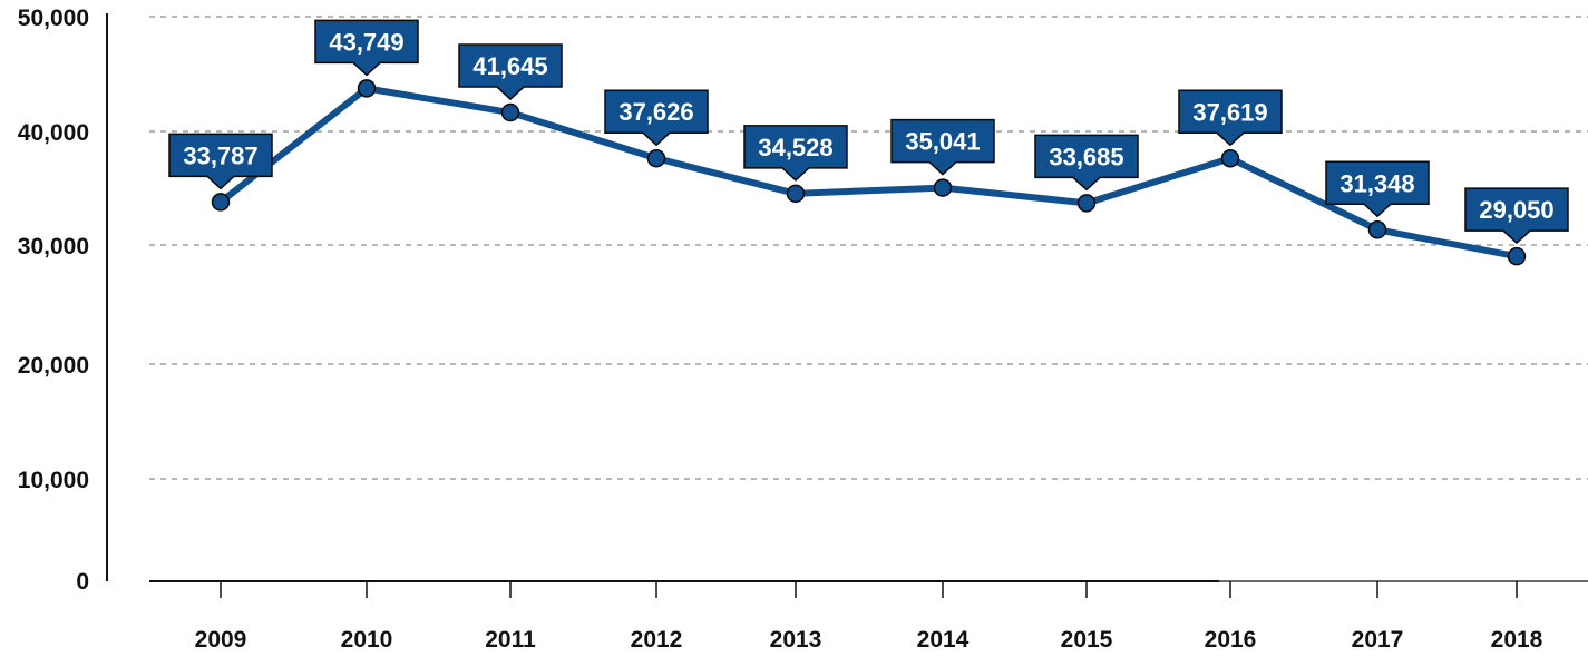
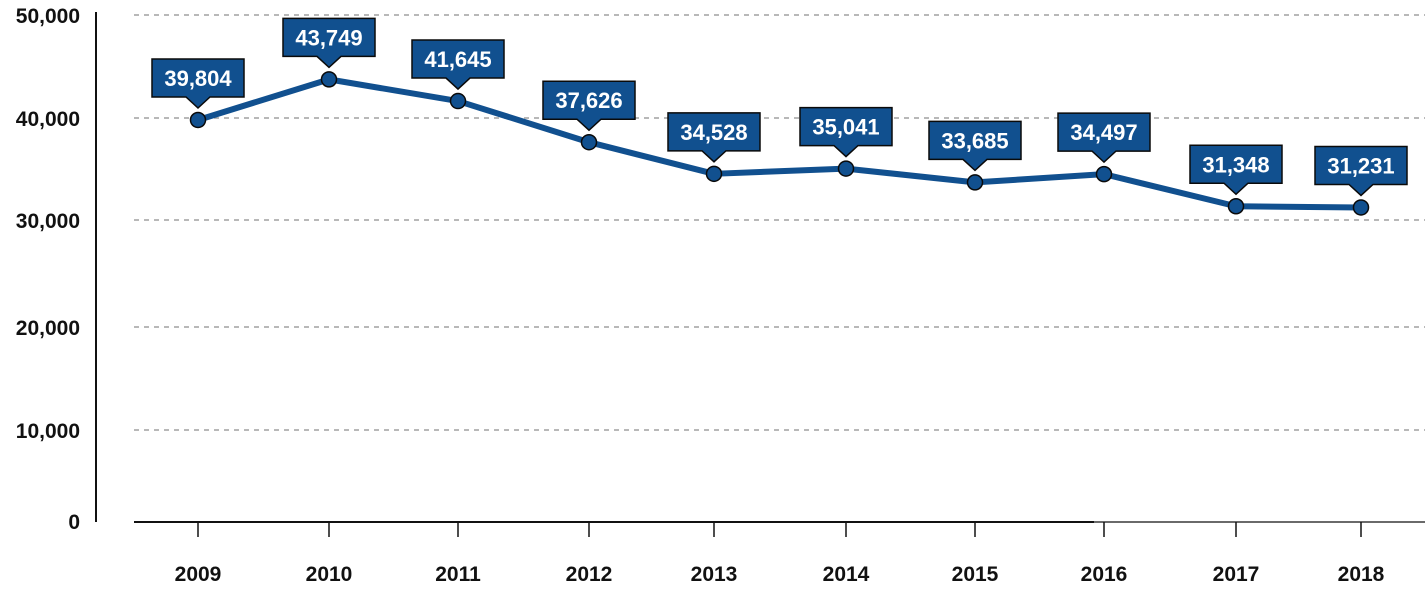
2009: 33,787 -> 39,804
2016: 37,619 -> 34,497
2018: 29,050 -> 31,231
